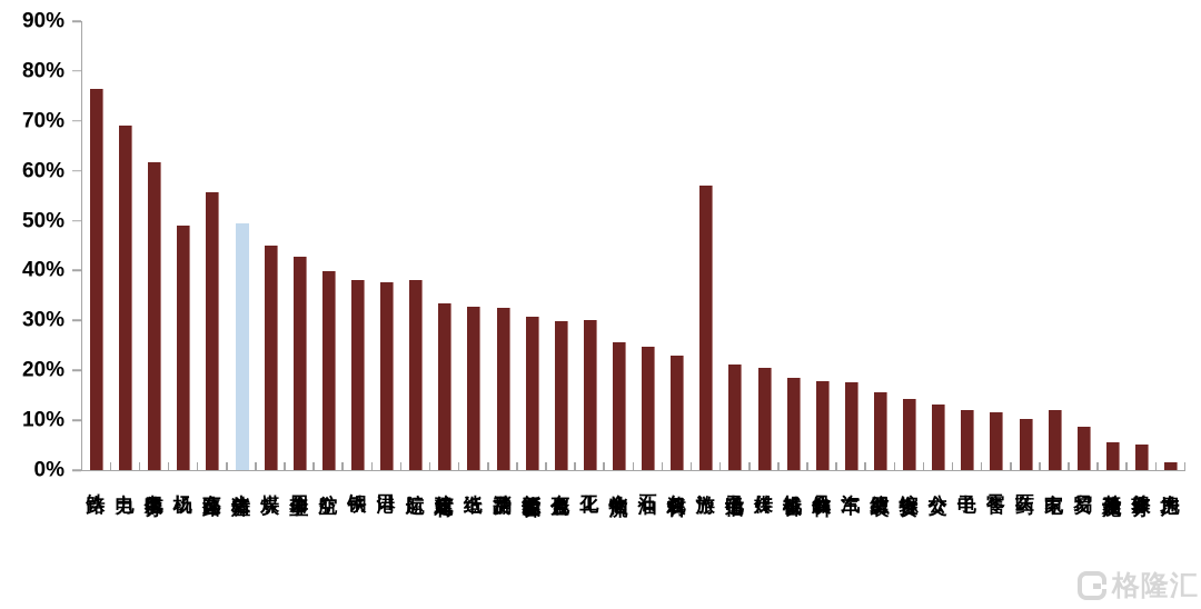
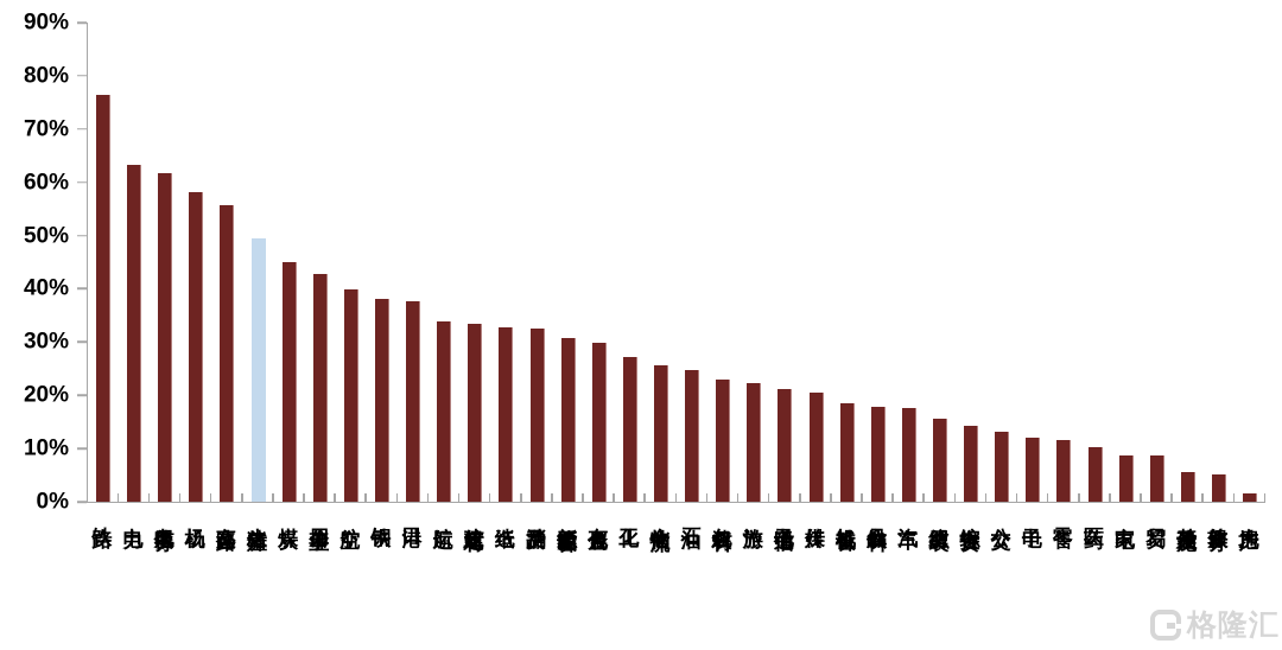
电力: 69% -> 63%
机场: 49% -> 58%
航运: 38% -> 34%
化工: 30% -> 27%
旅游: 57% -> 22%
家电: 12% -> 9%
